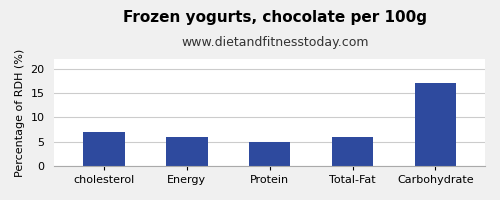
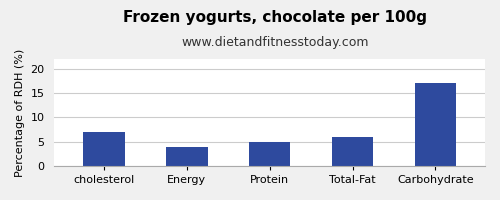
Energy: 6 -> 4
